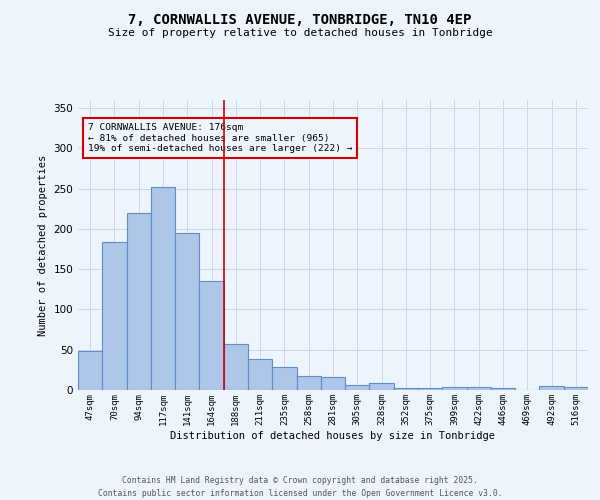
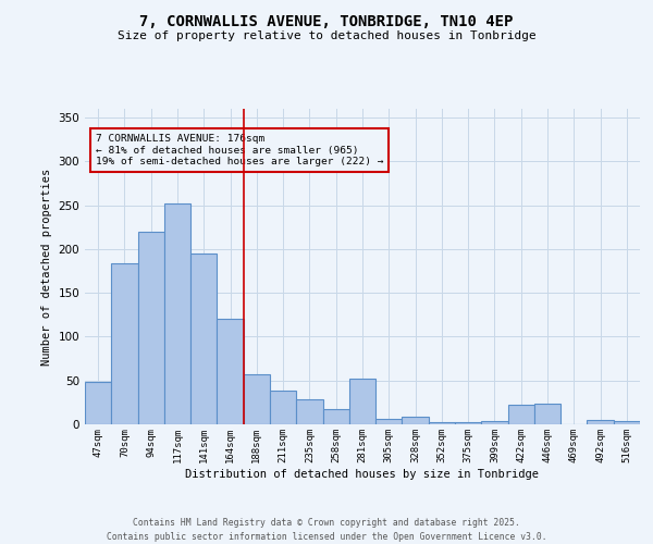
164sqm: 135 -> 120
281sqm: 16 -> 52
422sqm: 4 -> 22
446sqm: 2 -> 24
